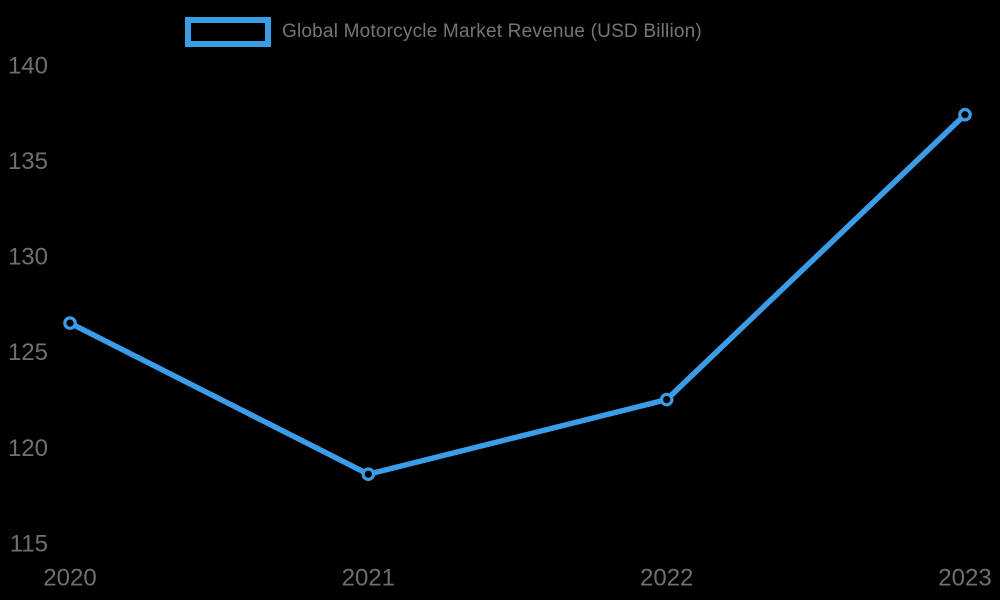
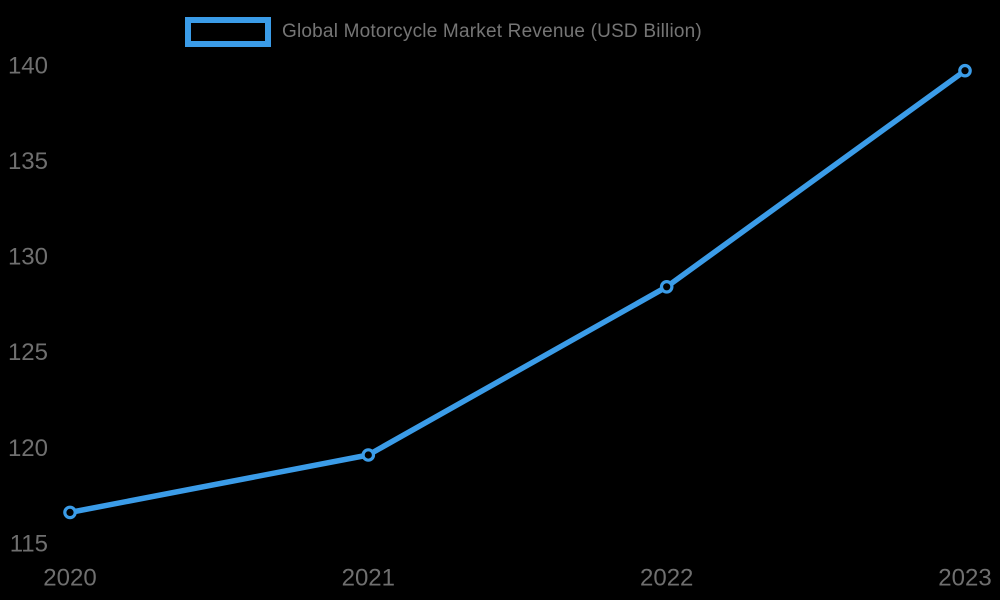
2020: 126.5 -> 116.6
2021: 118.6 -> 119.6
2022: 122.5 -> 128.4
2023: 137.4 -> 139.7
